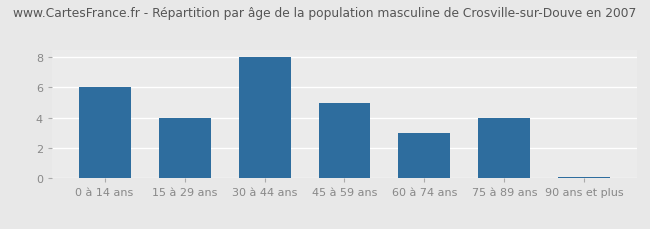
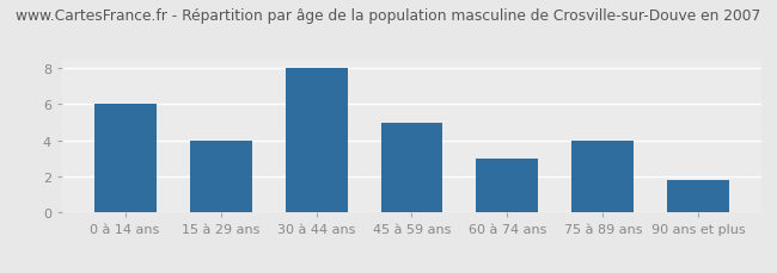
90 ans et plus: 0.1 -> 1.8
